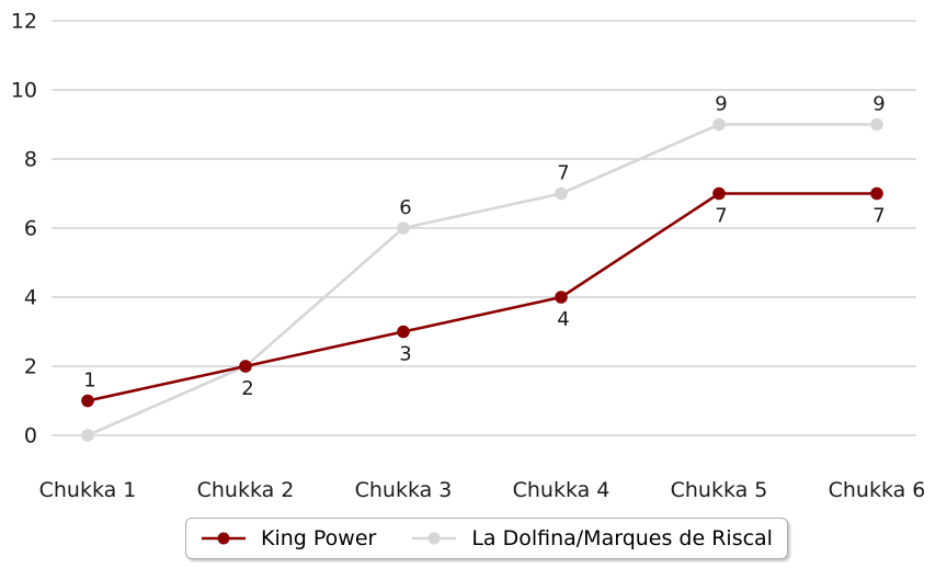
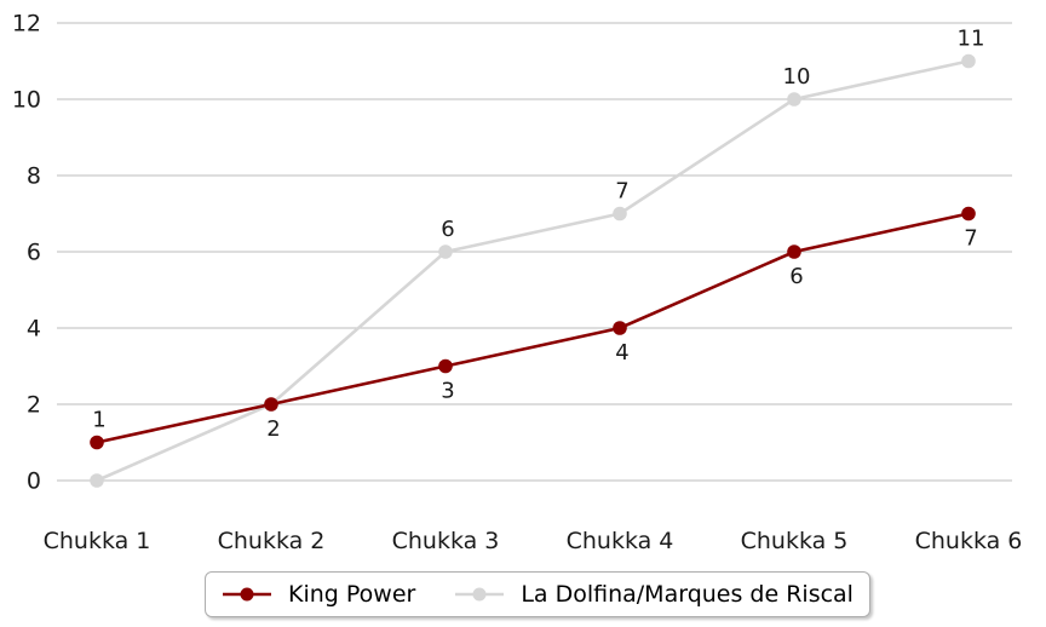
King Power/Chukka 5: 7 -> 6
La Dolfina/Marques de Riscal/Chukka 5: 9 -> 10
La Dolfina/Marques de Riscal/Chukka 6: 9 -> 11
